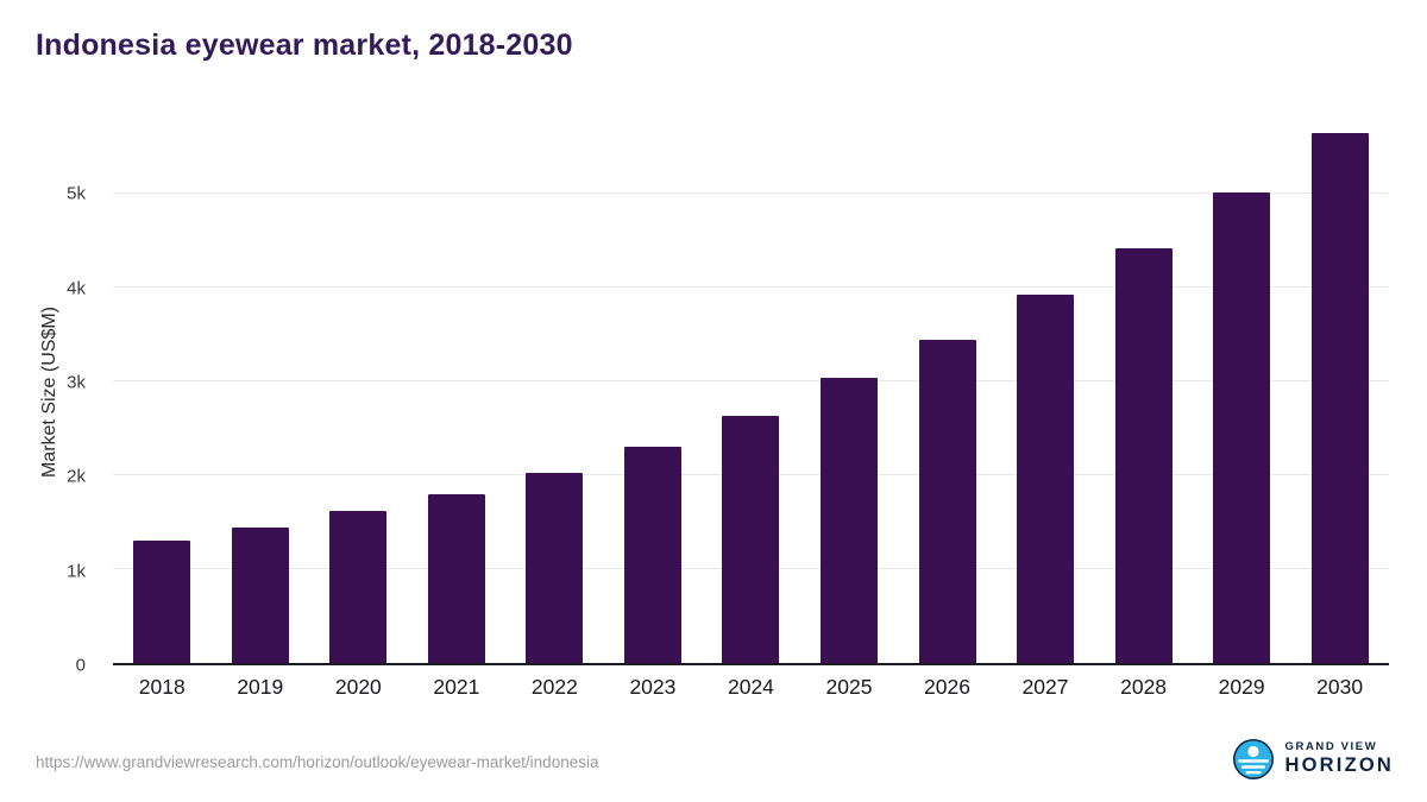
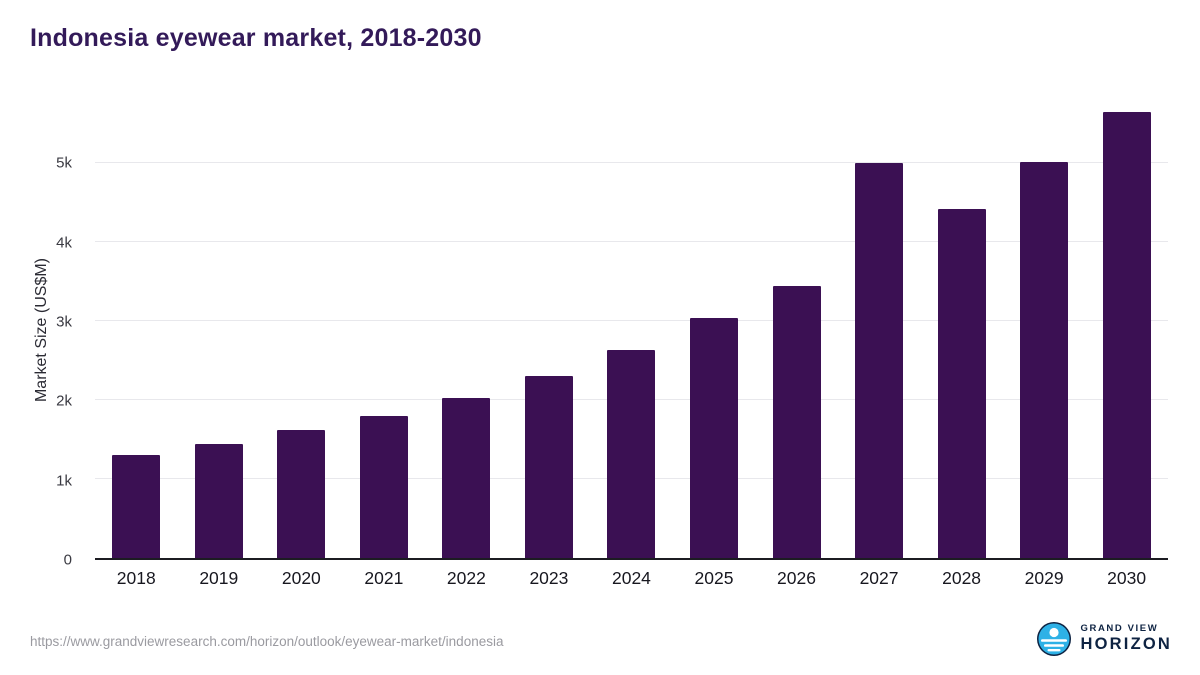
2027: 3.9k -> 5.0k
